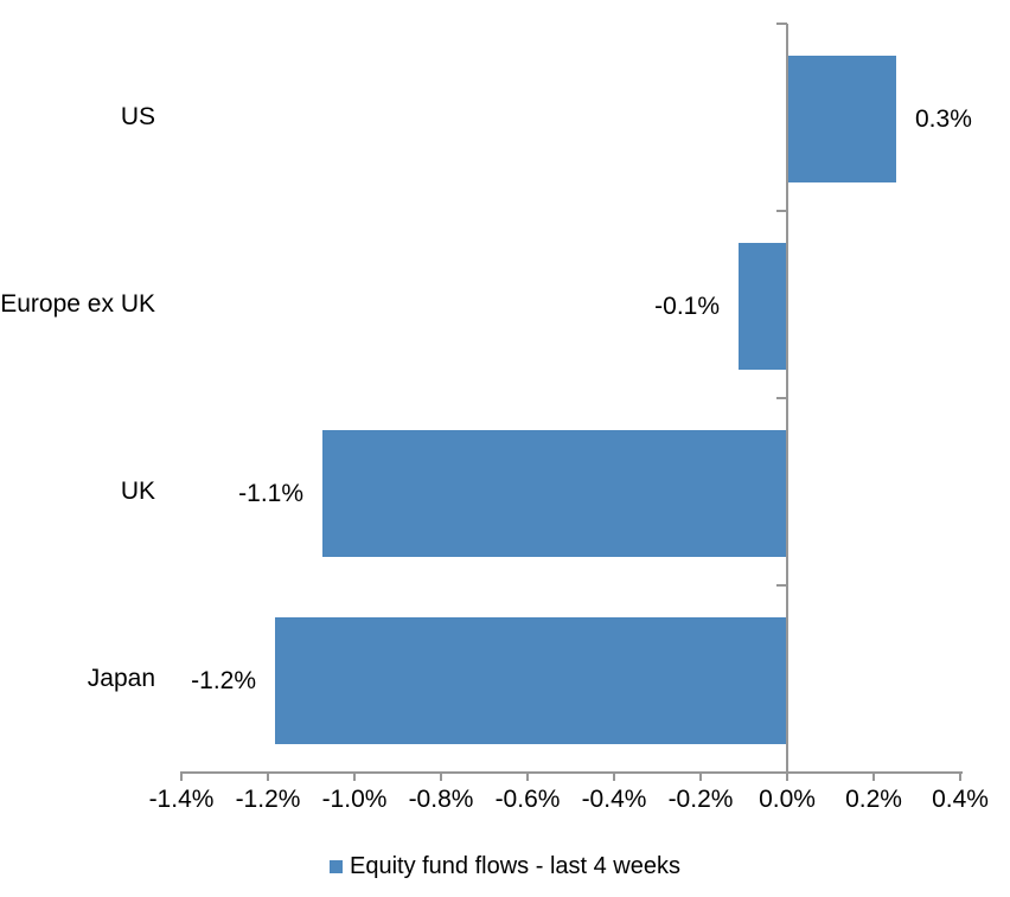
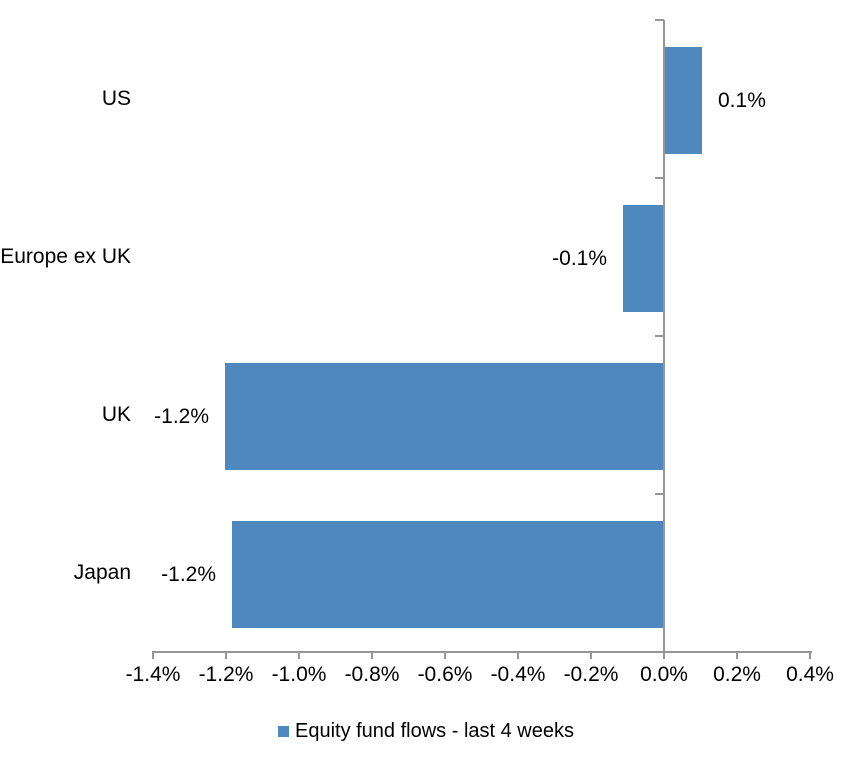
US: 0.3% -> 0.1%
UK: -1.1% -> -1.2%
